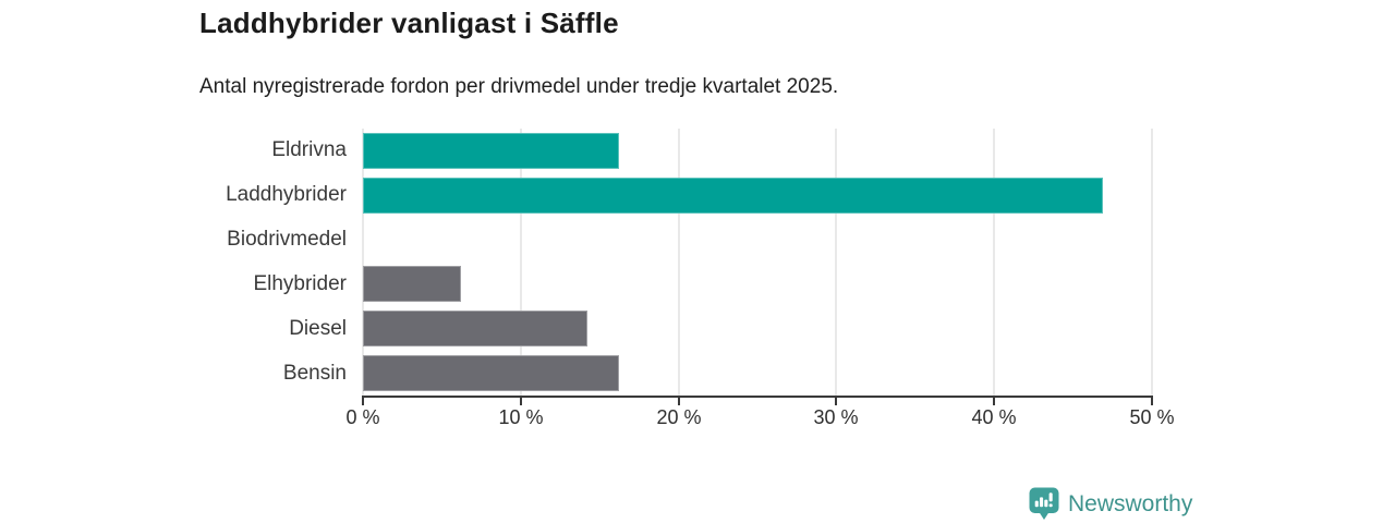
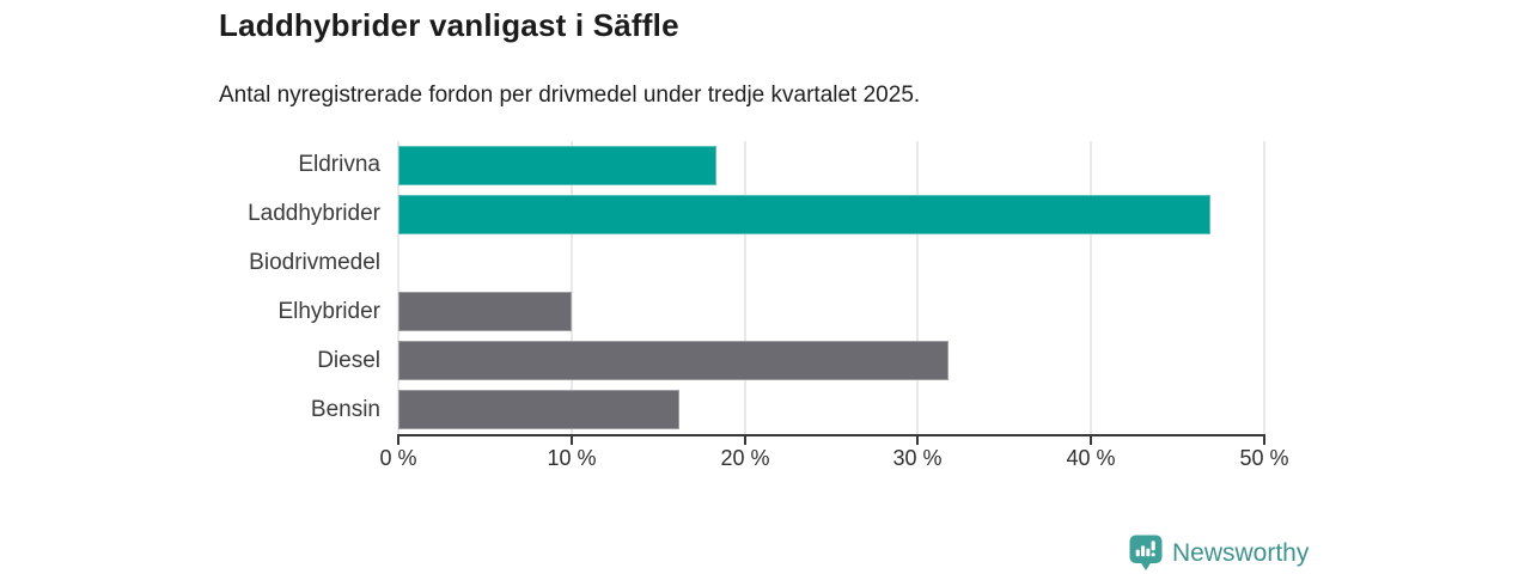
Eldrivna: 16.2% -> 18.4%
Elhybrider: 6.2% -> 10.0%
Diesel: 14.2% -> 31.8%
